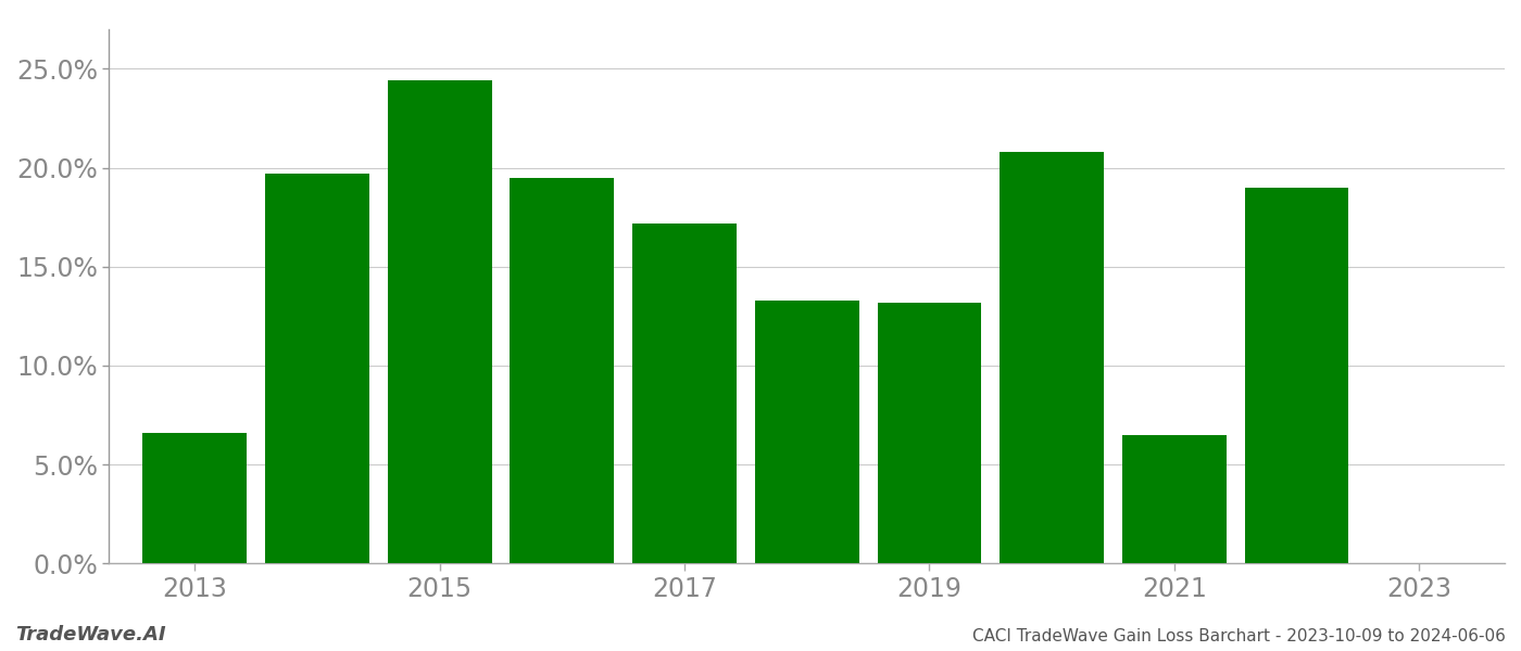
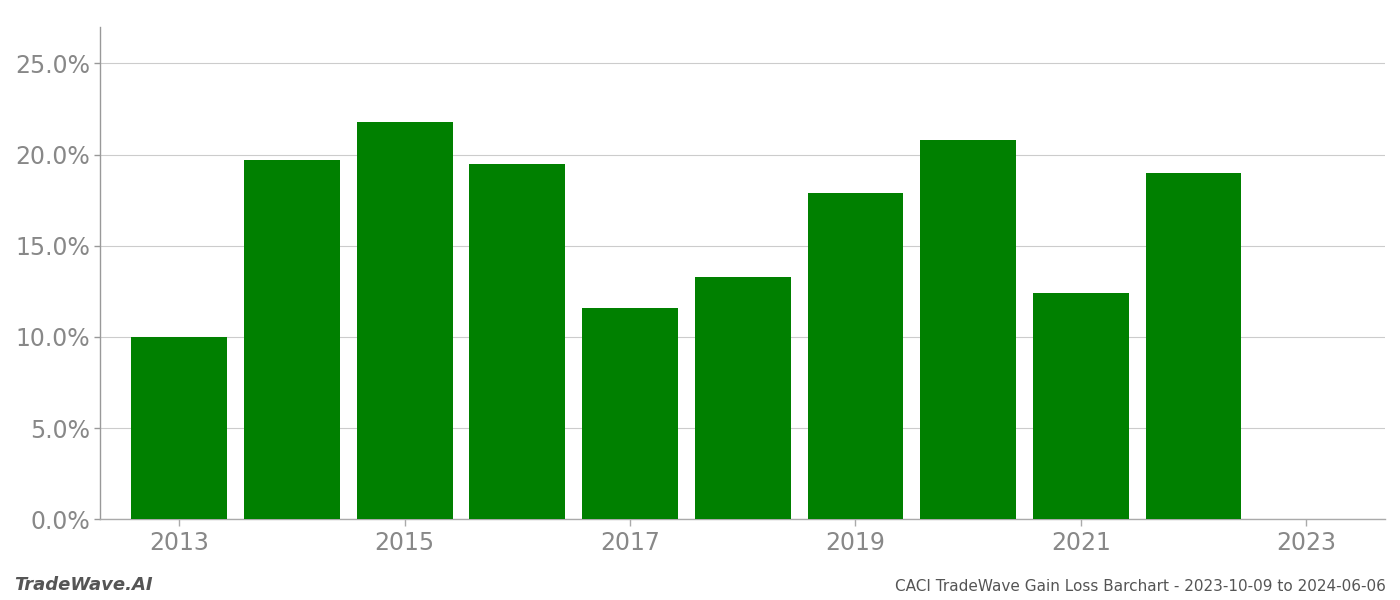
2013: 6.6% -> 10.0%
2015: 24.4% -> 21.8%
2017: 17.2% -> 11.6%
2019: 13.2% -> 17.9%
2021: 6.5% -> 12.4%
